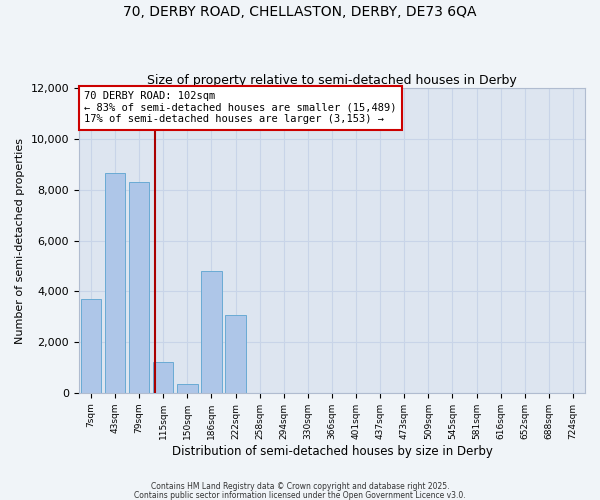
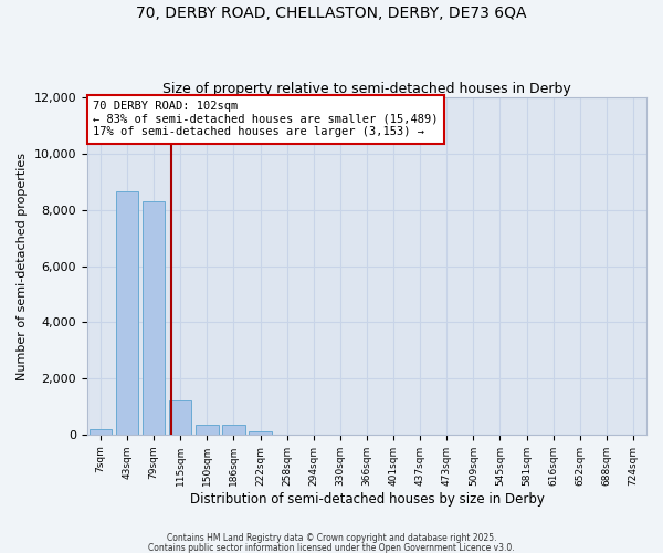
7sqm: 3,700 -> 200
186sqm: 4,800 -> 350
222sqm: 3,050 -> 100
